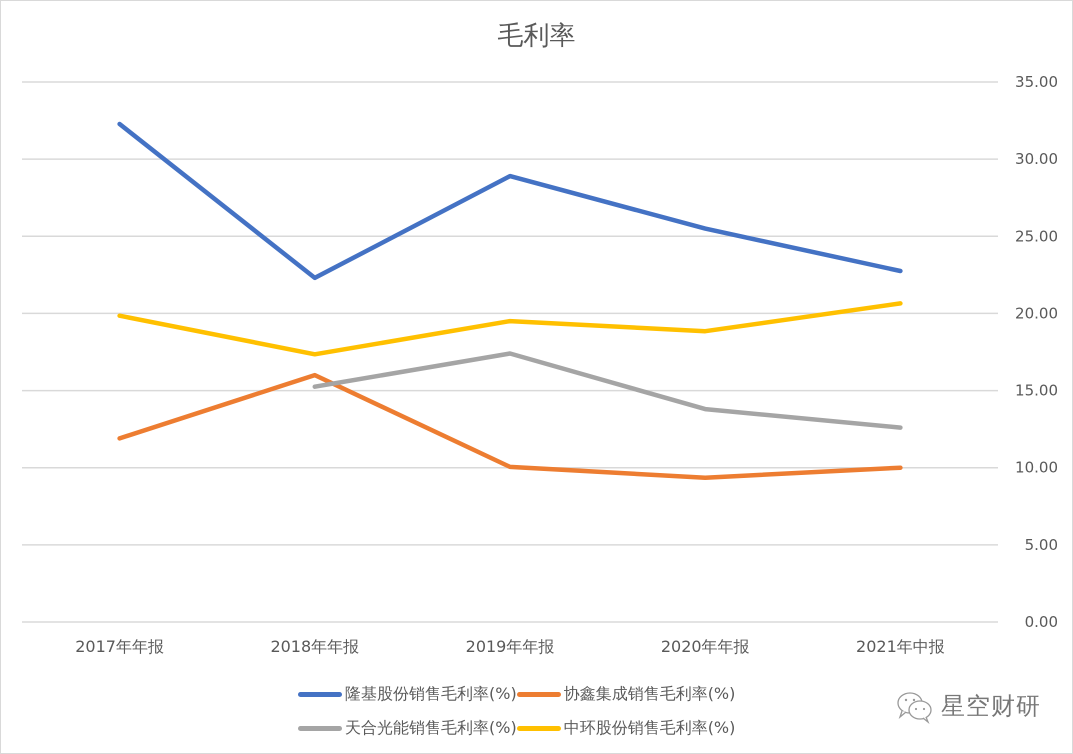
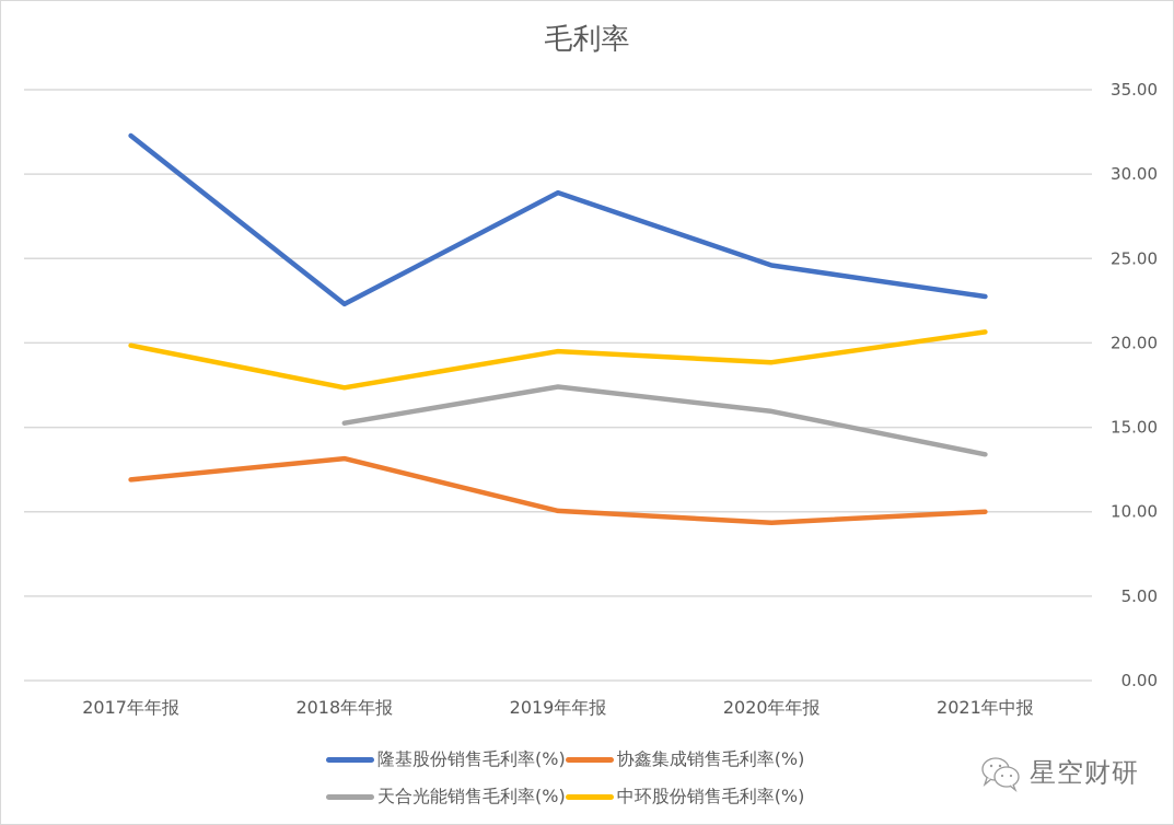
协鑫集成销售毛利率(%)/2018年年报: 16.0 -> 13.2
隆基股份销售毛利率(%)/2020年年报: 25.5 -> 24.6
天合光能销售毛利率(%)/2020年年报: 13.8 -> 15.9
天合光能销售毛利率(%)/2021年中报: 12.6 -> 13.4
